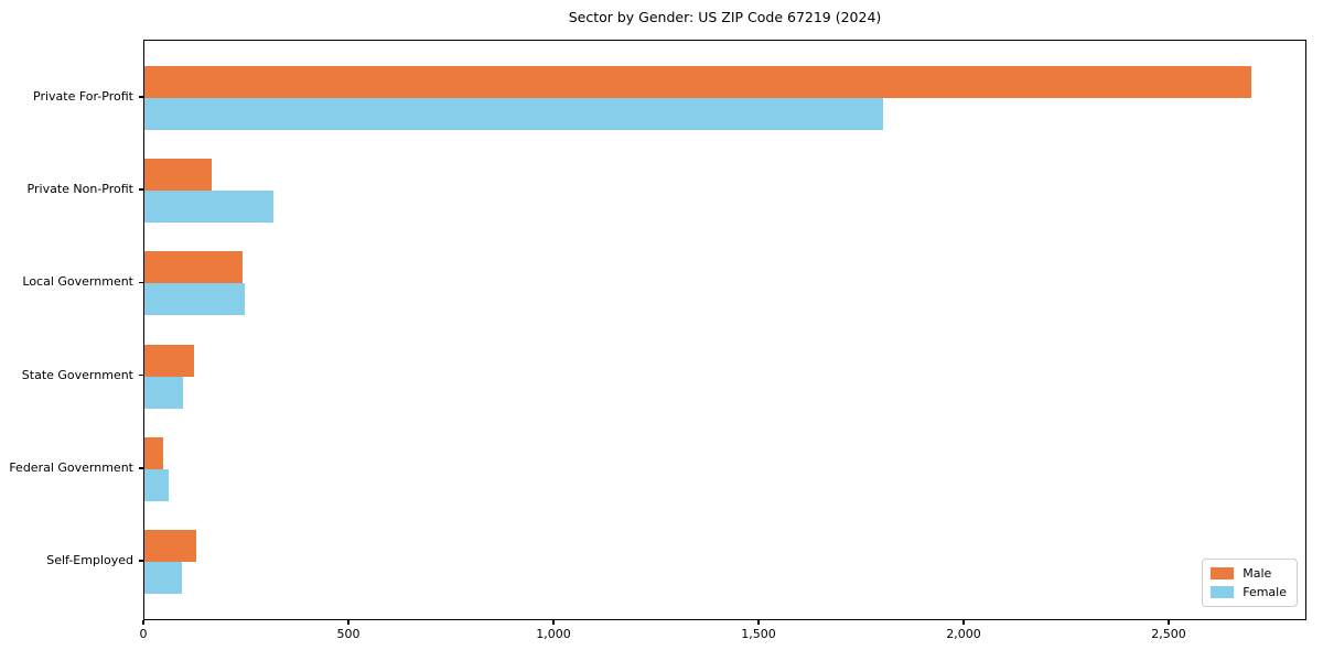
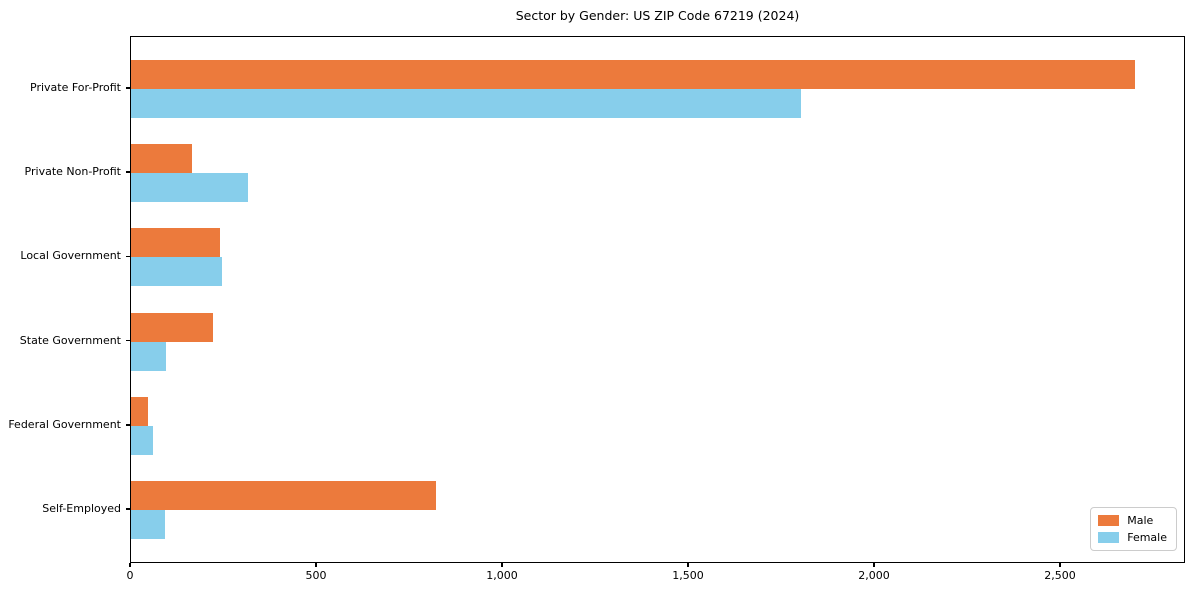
Male/State Government: 120 -> 220
Male/Self-Employed: 120 -> 820
